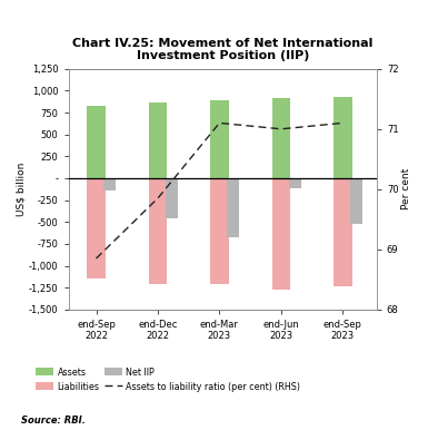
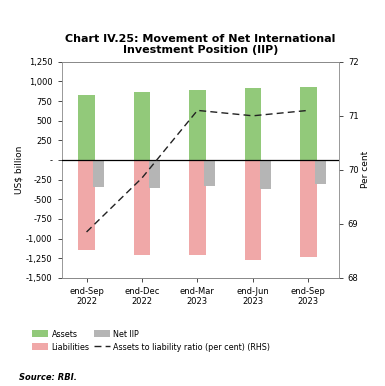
Net IIP/end-Sep 2022: -140 -> -340
Net IIP/end-Dec 2022: -460 -> -360
Net IIP/end-Mar 2023: -680 -> -330
Net IIP/end-Jun 2023: -120 -> -370
Net IIP/end-Sep 2023: -520 -> -310
